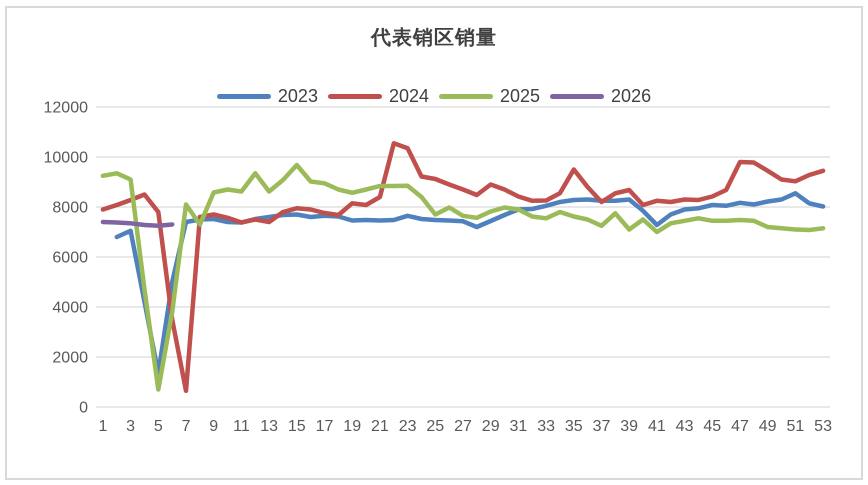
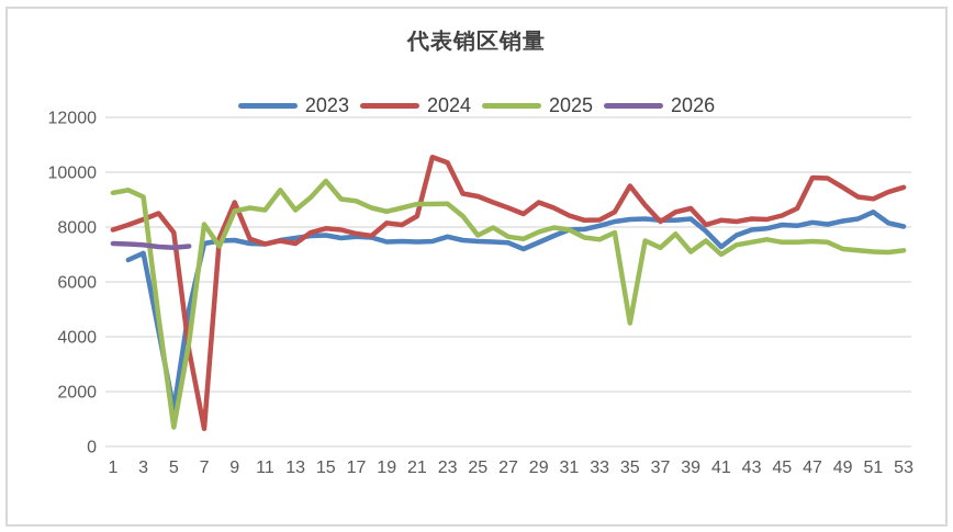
2024/9: 7700 -> 8900
2025/35: 7600 -> 4500
